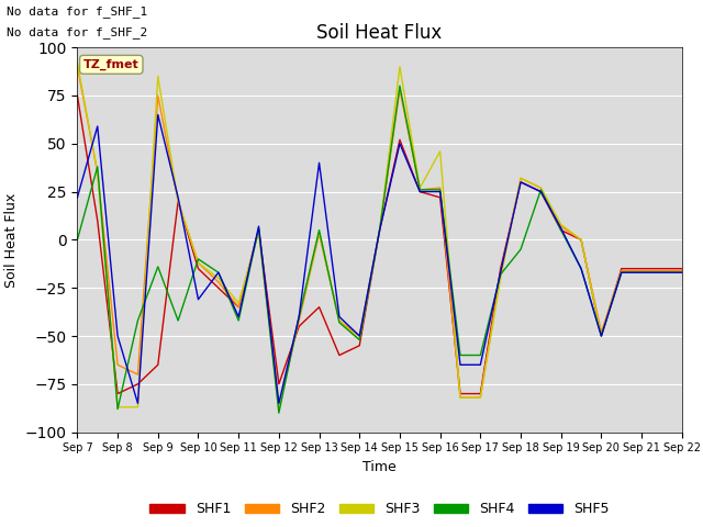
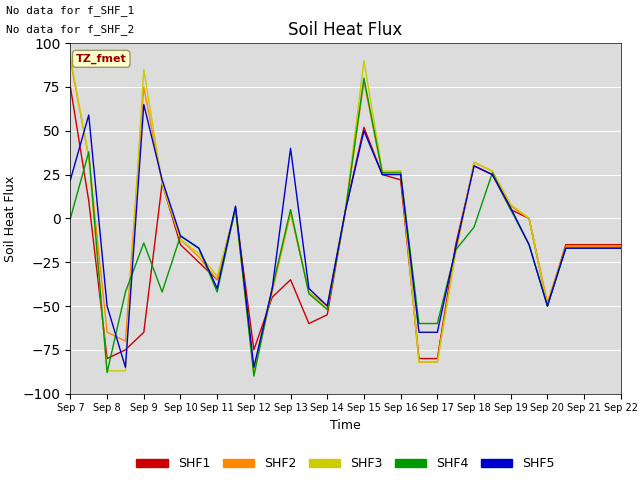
SHF5/Sep 10: -31 -> -10
SHF3/Sep 16: 46 -> 27
